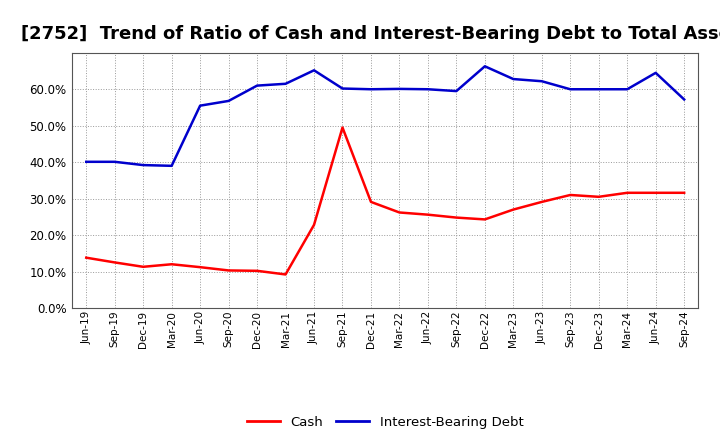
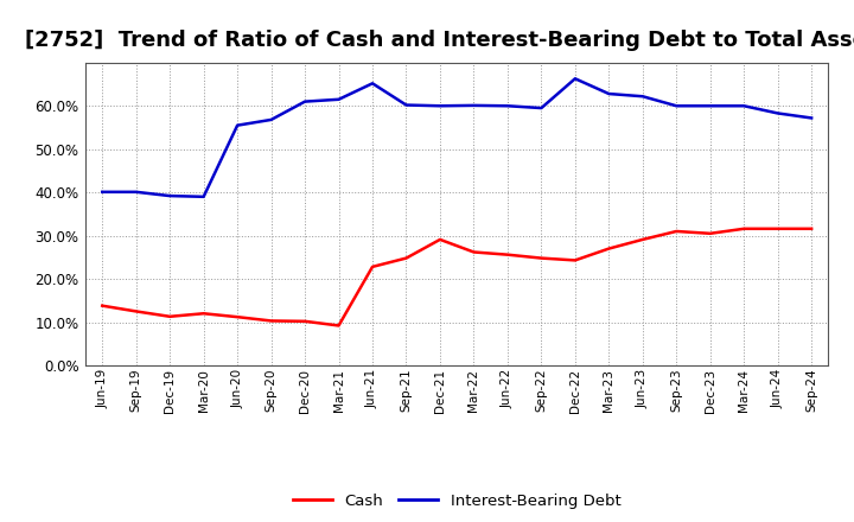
Cash/Sep-21: 49.5% -> 24.8%
Interest-Bearing Debt/Jun-24: 64.5% -> 58.3%
